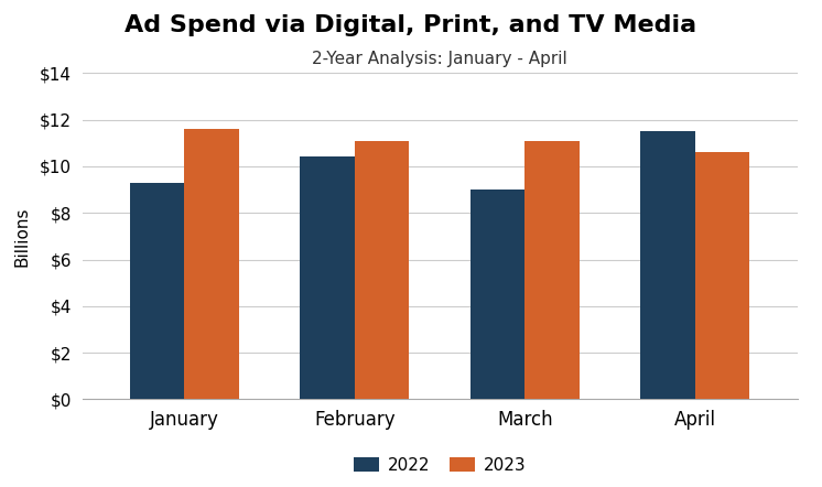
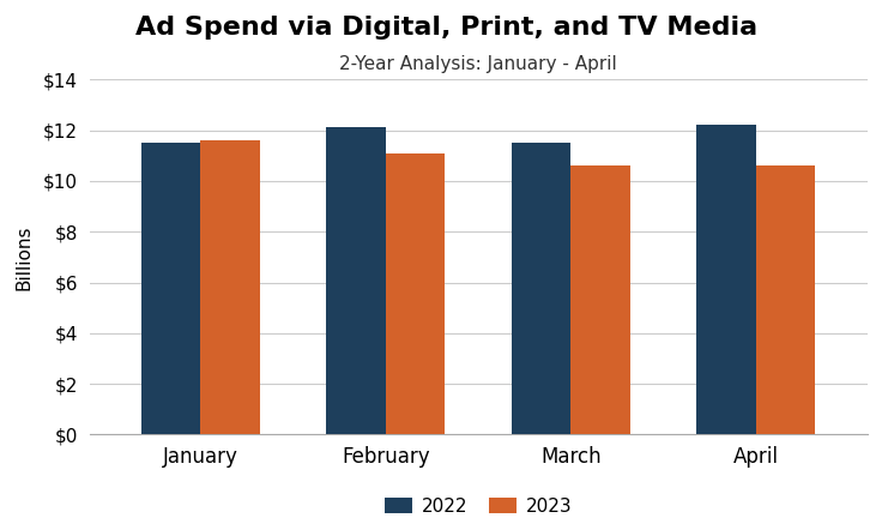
2022/January: $9.3 -> $11.5
2022/February: $10.4 -> $12.1
2022/March: $9.0 -> $11.5
2023/March: $11.1 -> $10.6
2022/April: $11.5 -> $12.2
